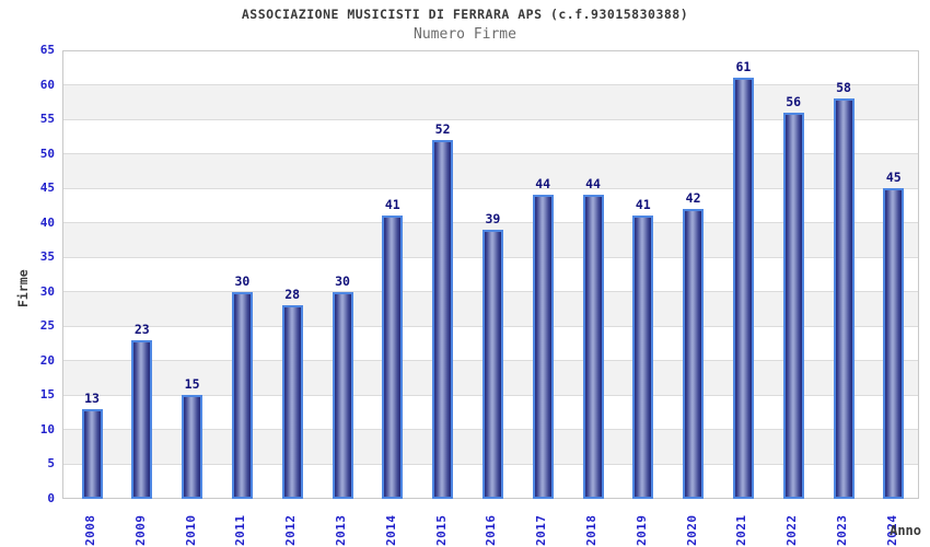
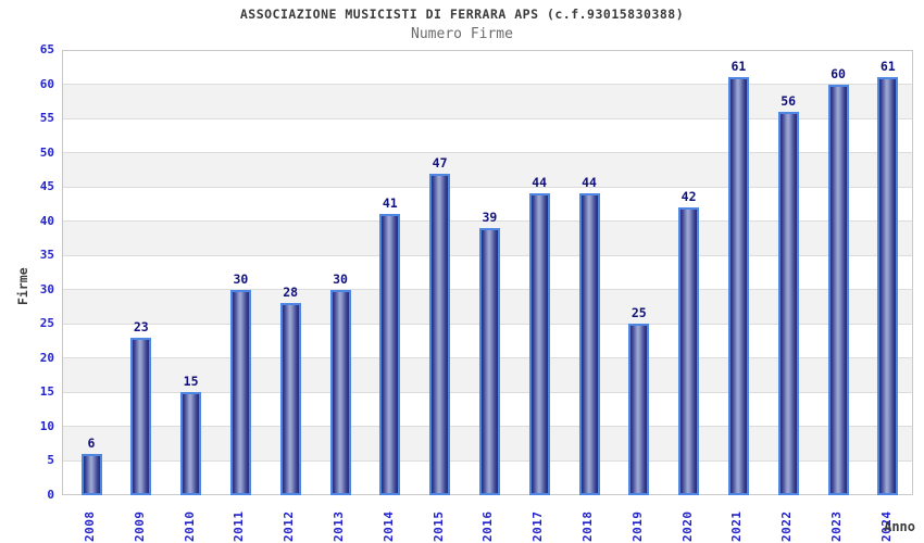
2008: 13 -> 6
2015: 52 -> 47
2019: 41 -> 25
2023: 58 -> 60
2024: 45 -> 61
